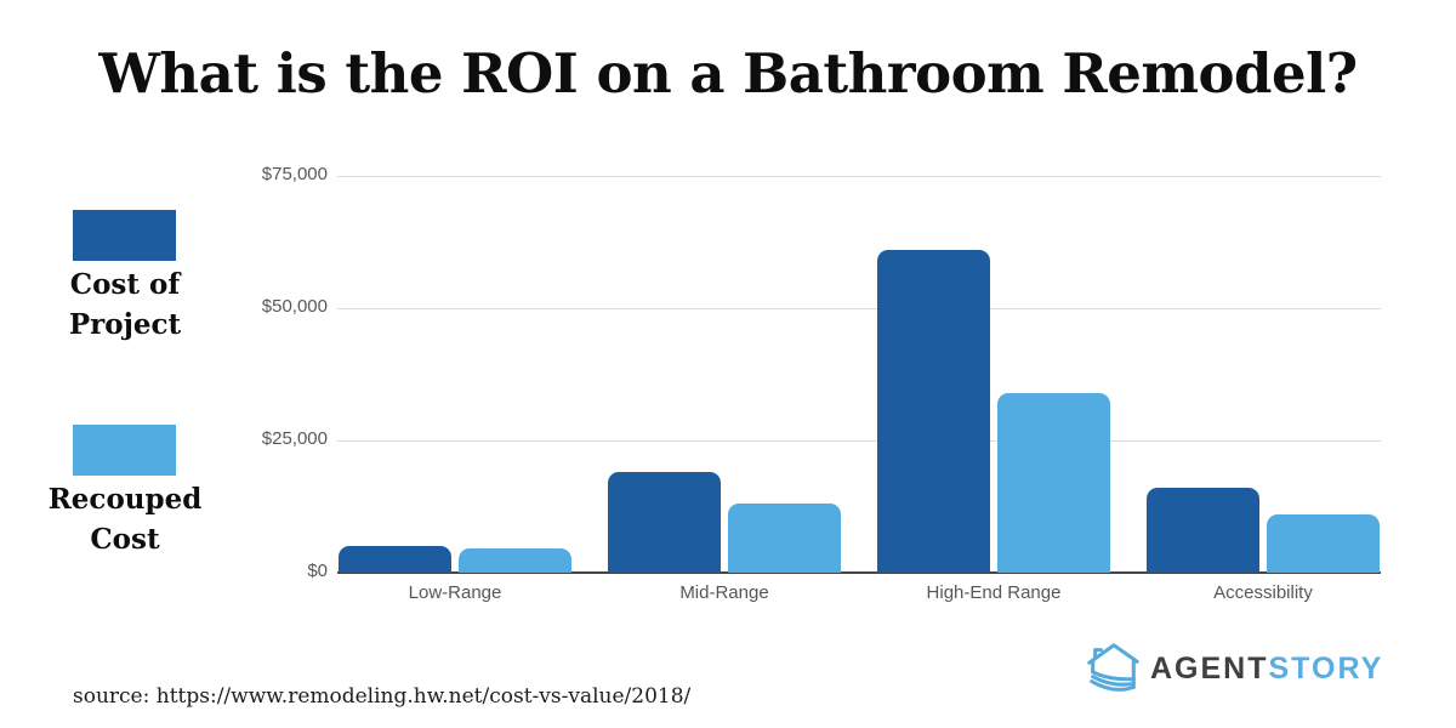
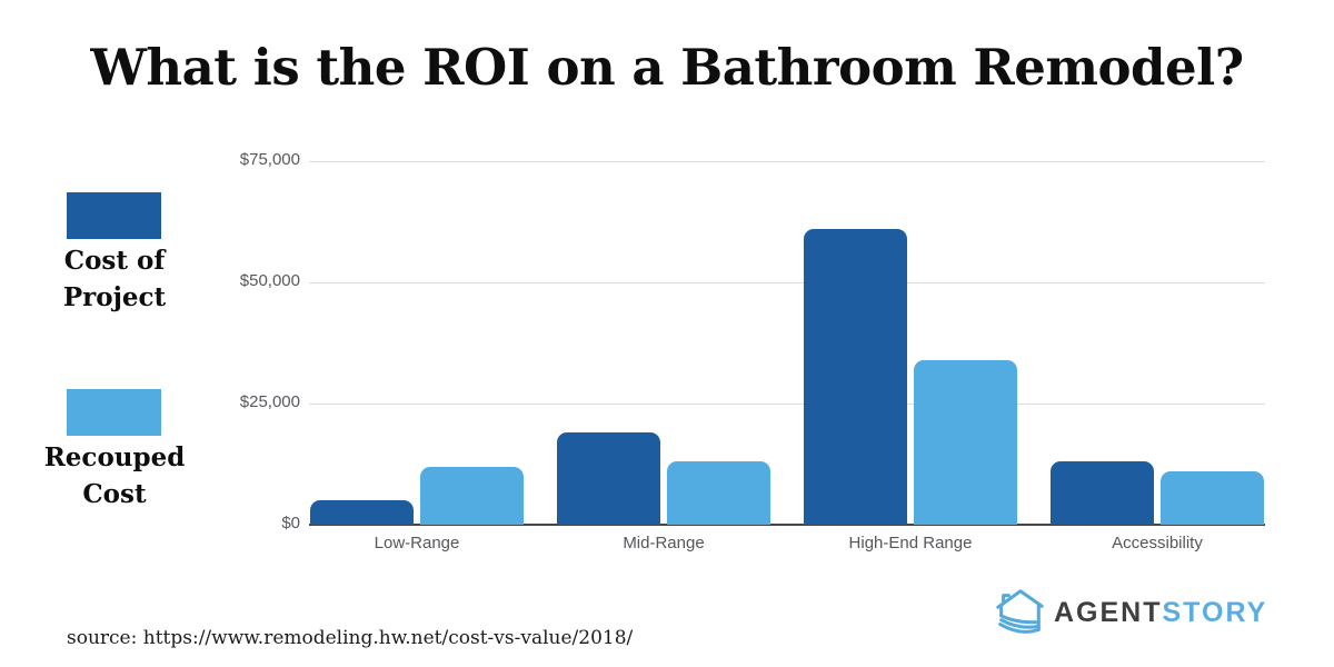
Recouped Cost/Low-Range: $4000 -> $12000
Cost of Project/Accessibility: $16000 -> $13000
